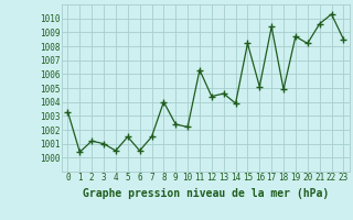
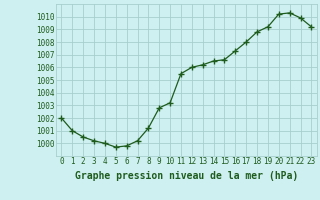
0: 1003.3 -> 1002.0
1: 1000.4 -> 1001.0
2: 1001.2 -> 1000.5
3: 1001.0 -> 1000.2
4: 1000.5 -> 1000.0
5: 1001.5 -> 999.7
6: 1000.5 -> 999.8
7: 1001.5 -> 1000.2
8: 1004.0 -> 1001.2
9: 1002.4 -> 1002.8
10: 1002.2 -> 1003.2
11: 1006.3 -> 1005.5
12: 1004.4 -> 1006.0
13: 1004.6 -> 1006.2
14: 1003.9 -> 1006.5
15: 1008.2 -> 1006.6
16: 1005.1 -> 1007.3
17: 1009.4 -> 1008.0
18: 1004.9 -> 1008.8
19: 1008.7 -> 1009.2
20: 1008.2 -> 1010.2
21: 1009.6 -> 1010.3
22: 1010.3 -> 1009.9
23: 1008.5 -> 1009.2
